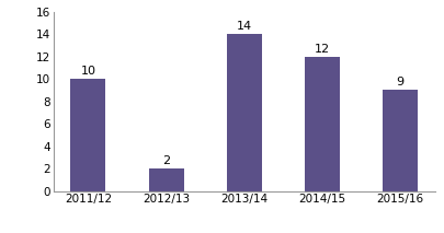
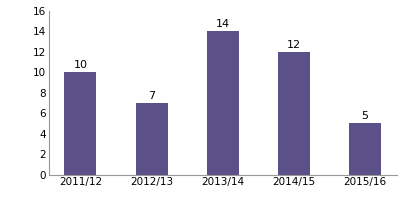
2012/13: 2 -> 7
2015/16: 9 -> 5
